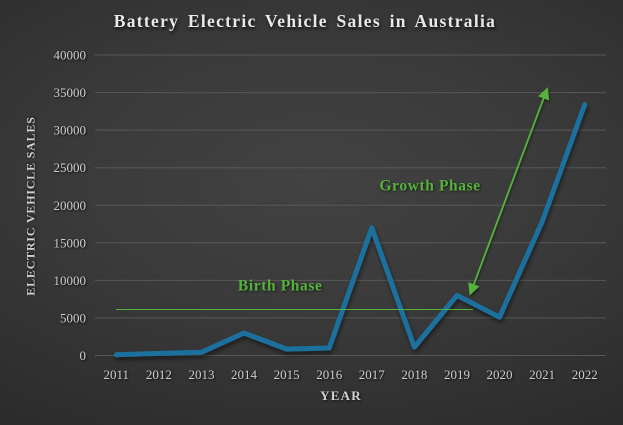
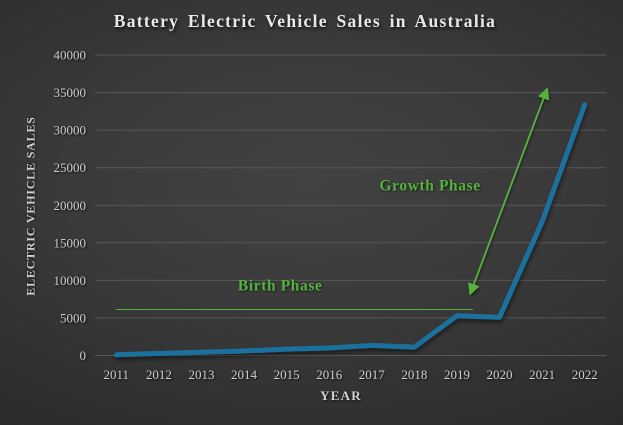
2014: 3000 -> 1000
2017: 17000 -> 1000
2019: 8000 -> 5000
